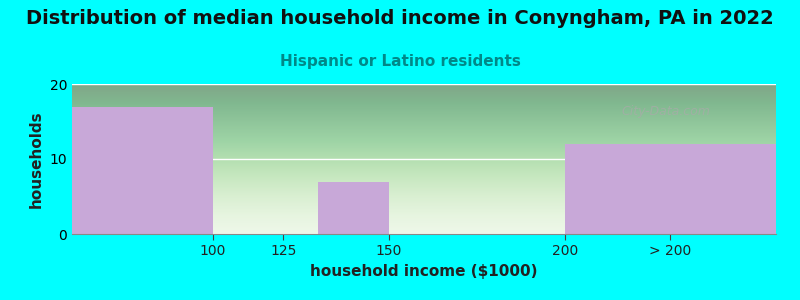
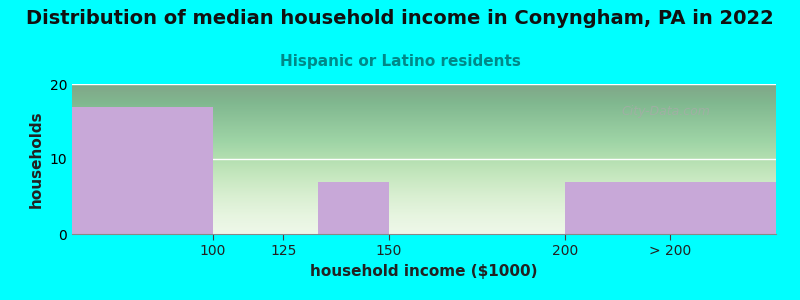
> 200: 12 -> 7
